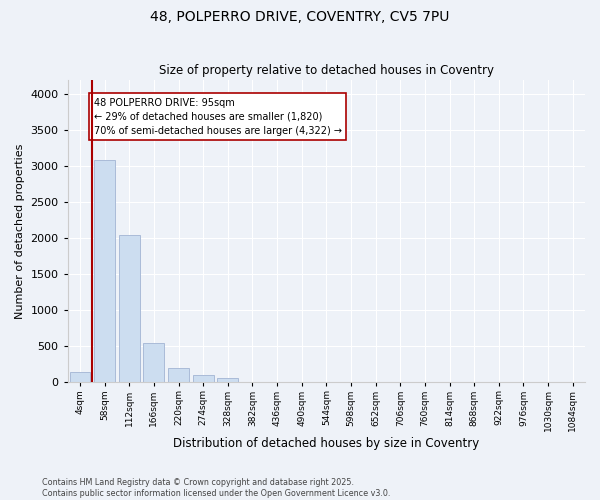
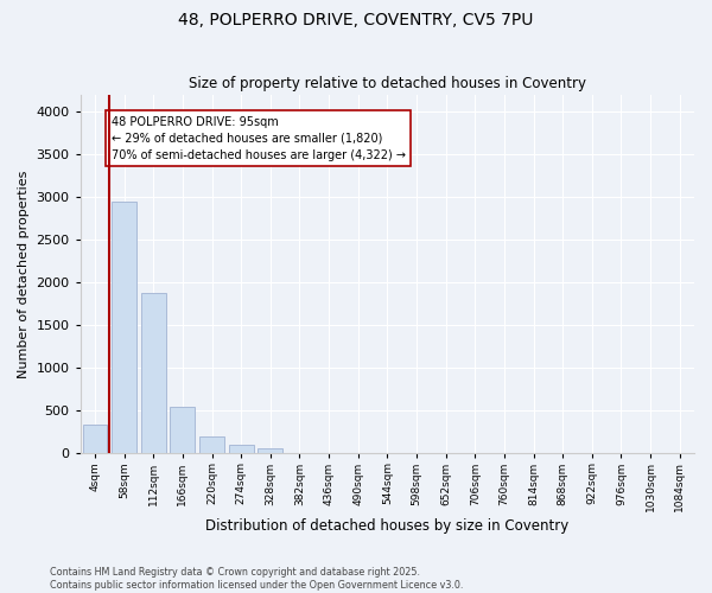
4sqm: 150 -> 340
58sqm: 3080 -> 2940
112sqm: 2050 -> 1880
